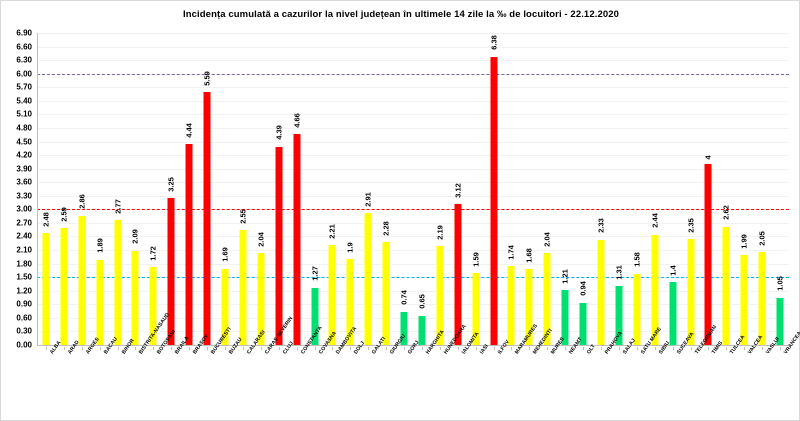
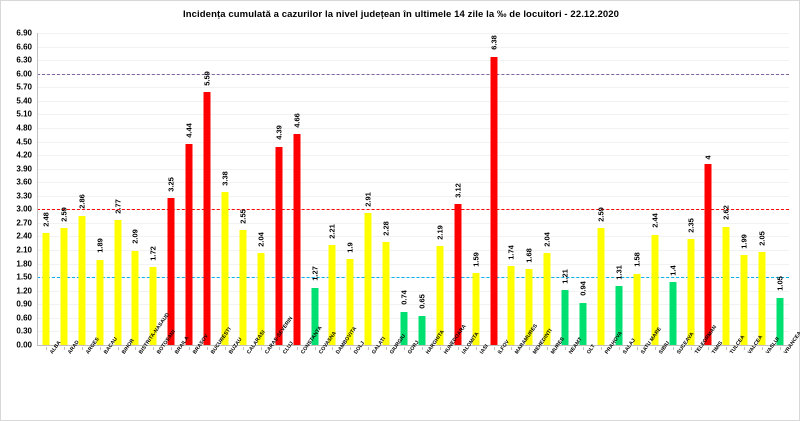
BUZAU: 1.69 -> 3.38
PRAHOVA: 2.33 -> 2.59
